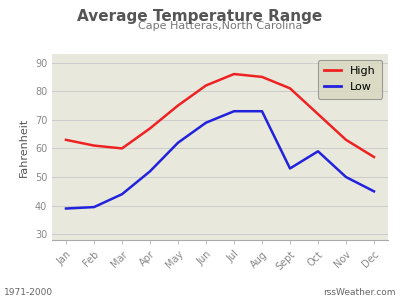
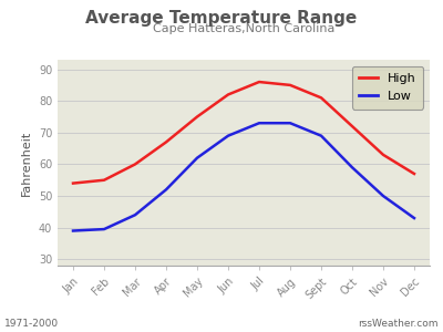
High/Jan: 63 -> 54
High/Feb: 61 -> 55
Low/Sept: 53.0 -> 69.0
Low/Dec: 45.0 -> 43.0
